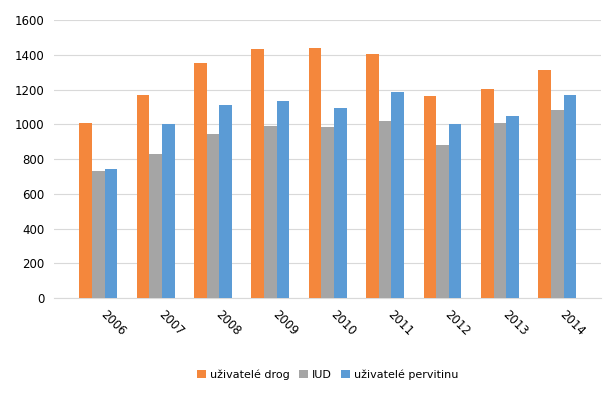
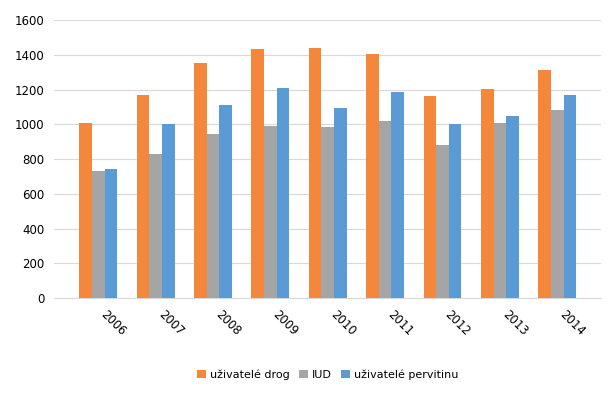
uživatelé pervitinu/2009: 1140 -> 1210
